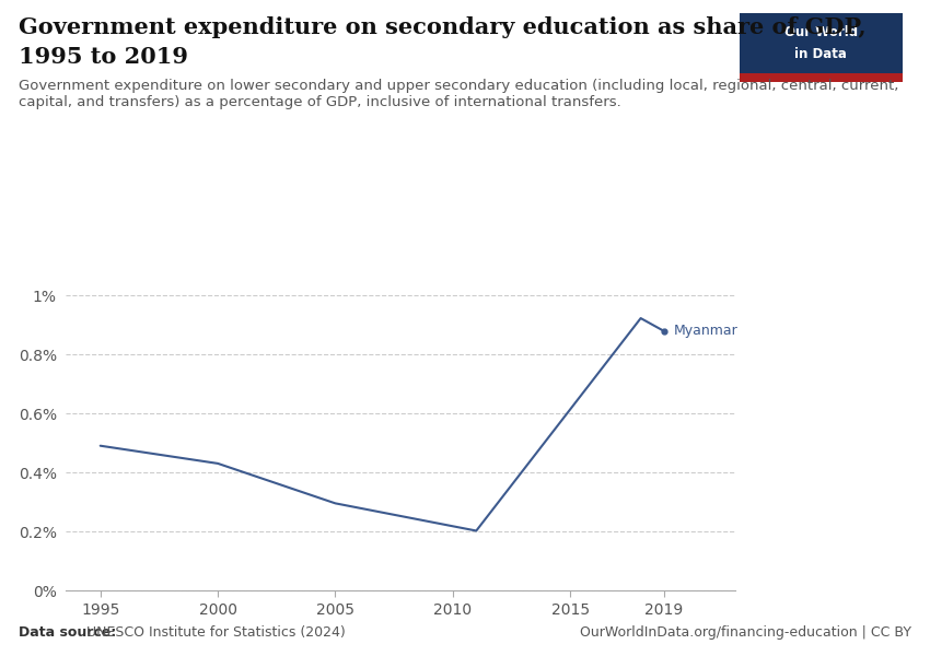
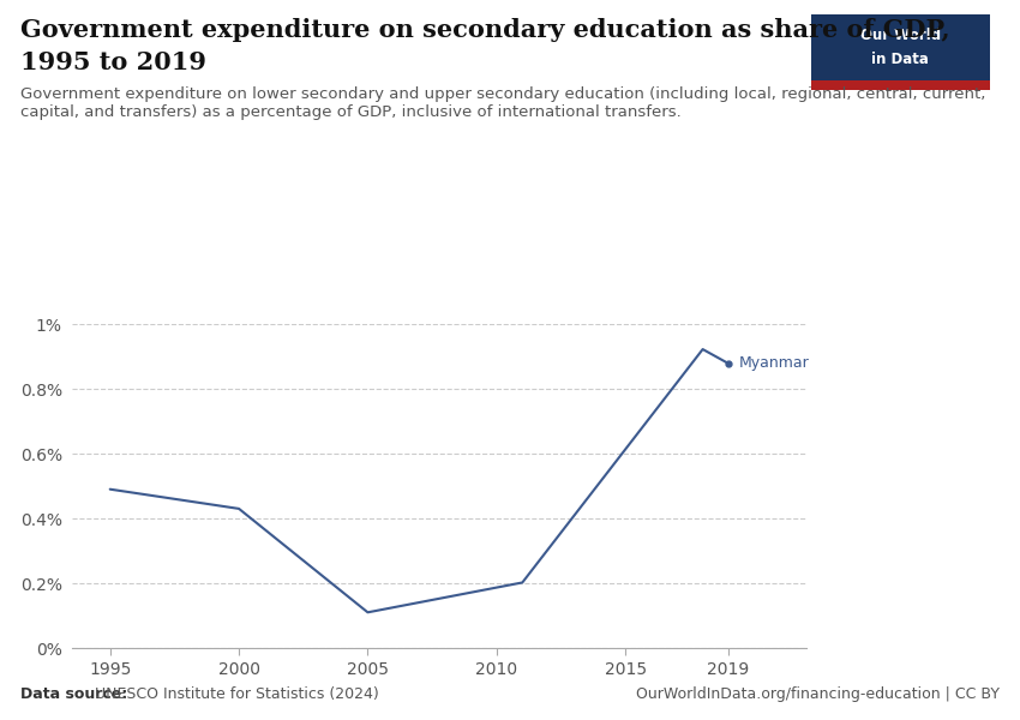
2005: 0.295% -> 0.110%
